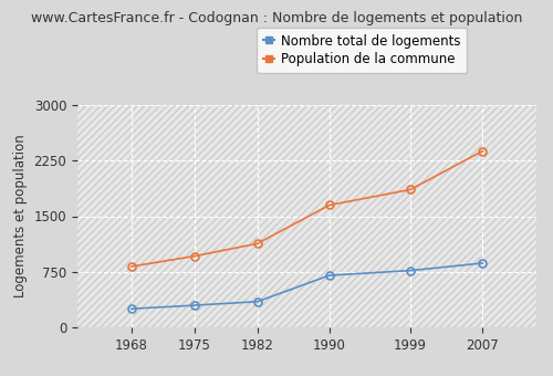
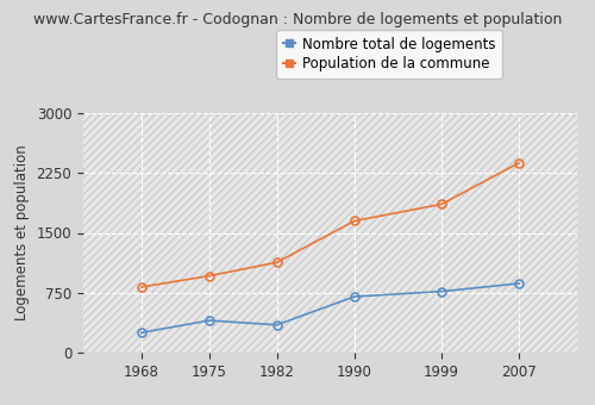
Nombre total de logements/1975: 300 -> 400
